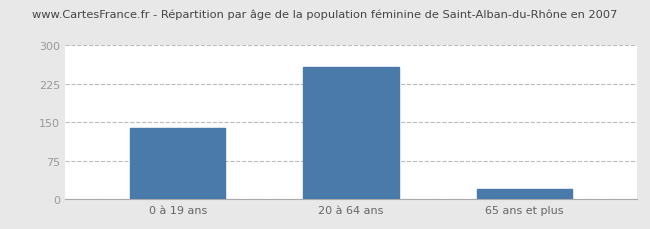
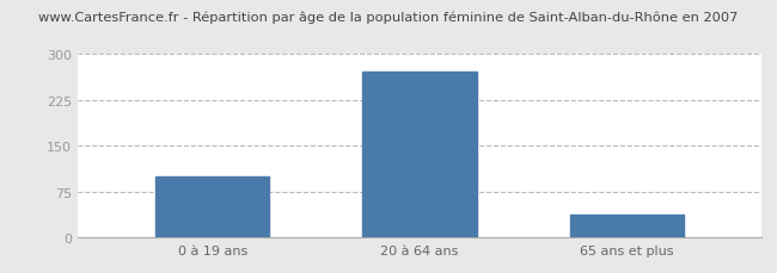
0 à 19 ans: 138 -> 100
20 à 64 ans: 258 -> 271
65 ans et plus: 20 -> 37
